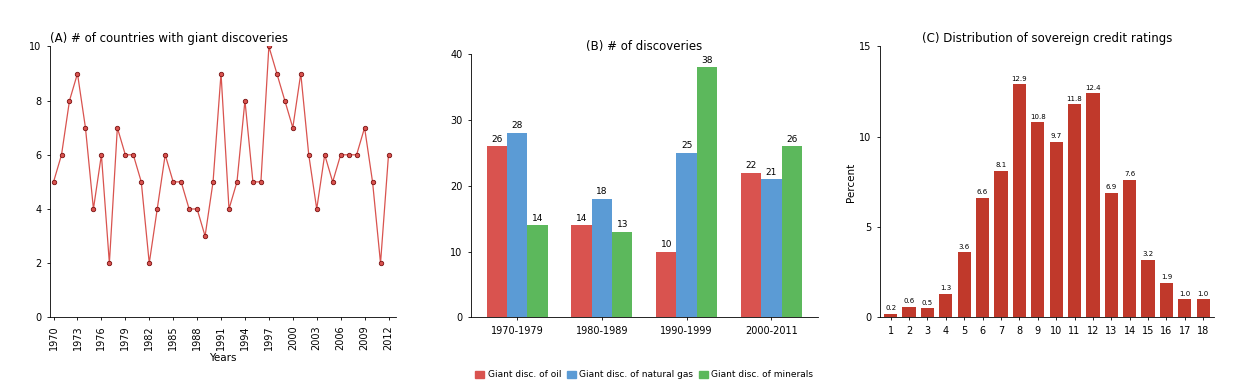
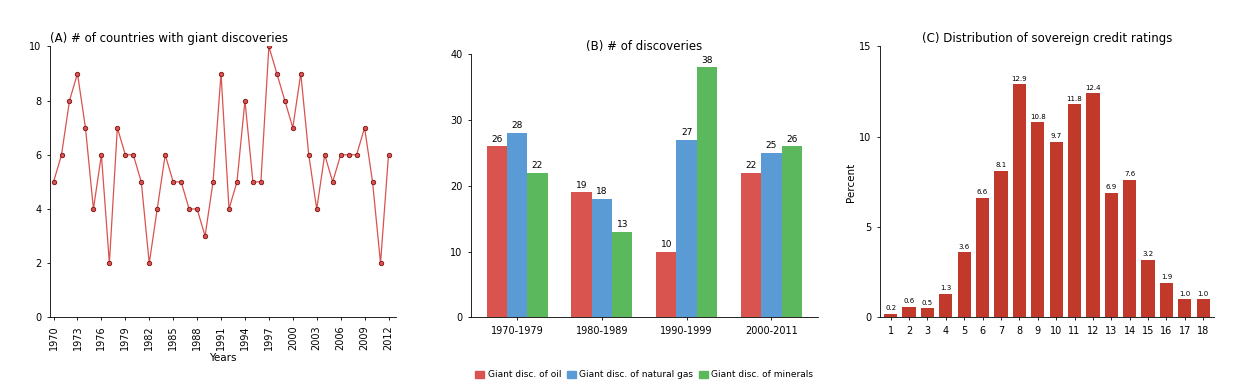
(B) # of discoveries/Giant disc. of minerals/1970-1979: 14 -> 22
(B) # of discoveries/Giant disc. of oil/1980-1989: 14 -> 19
(B) # of discoveries/Giant disc. of natural gas/1990-1999: 25 -> 27
(B) # of discoveries/Giant disc. of natural gas/2000-2011: 21 -> 25
